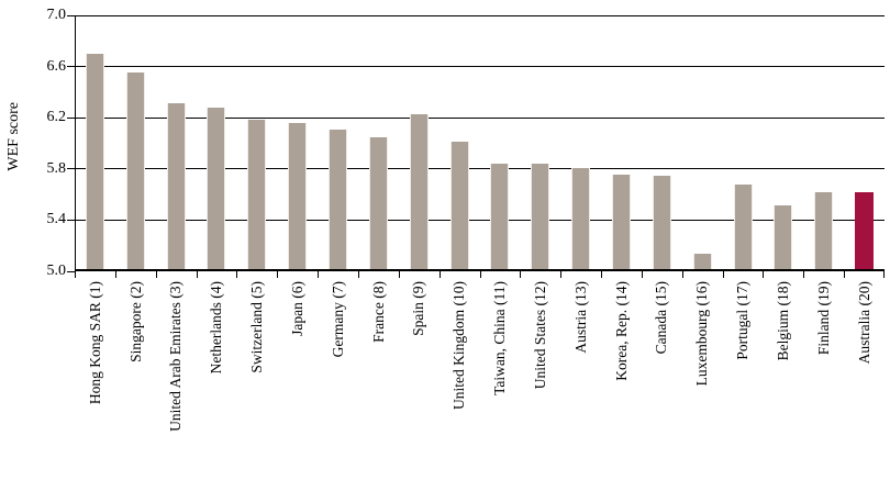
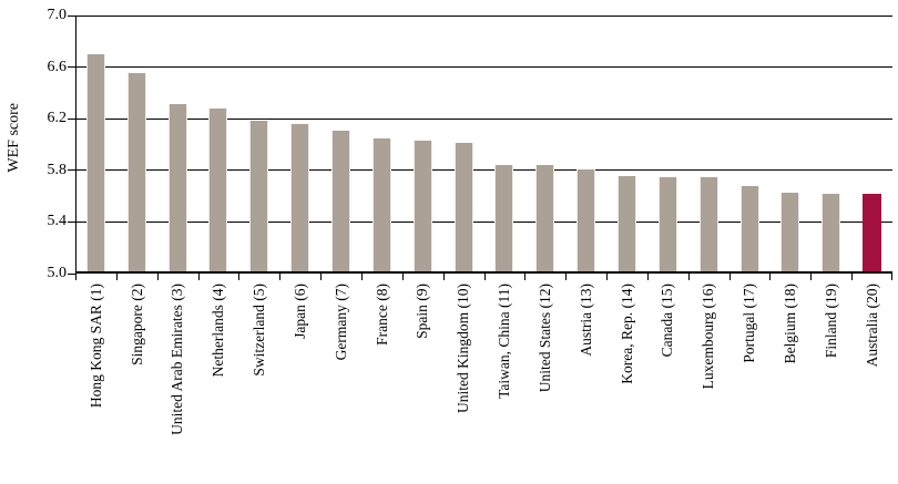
Spain (9): 6.21 -> 6.01
Luxembourg (16): 5.12 -> 5.73
Belgium (18): 5.50 -> 5.61
